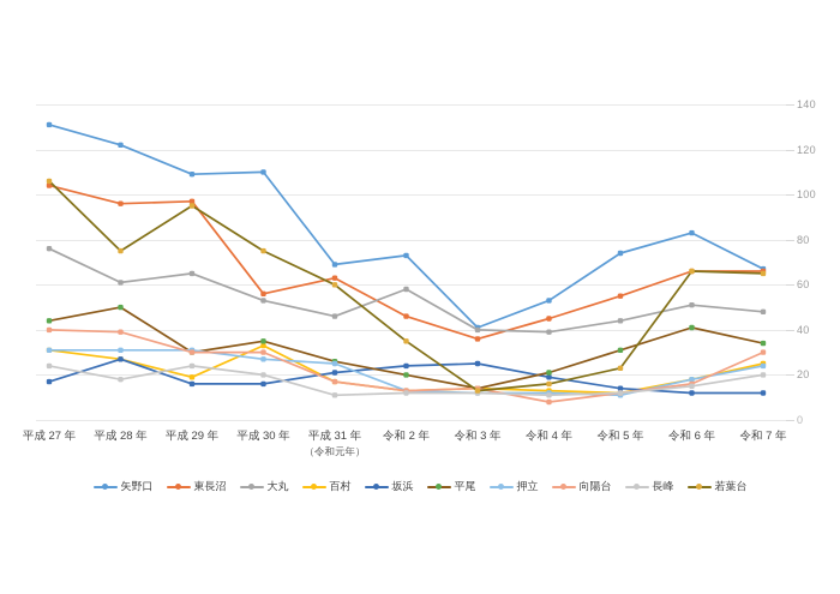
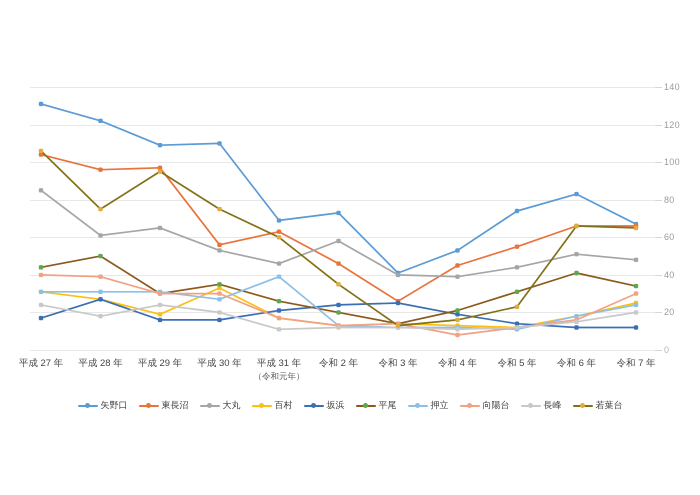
大丸/平成 27 年: 76 -> 85
押立/平成 31 年: 25 -> 39
東長沼/令和 3 年: 36 -> 26
